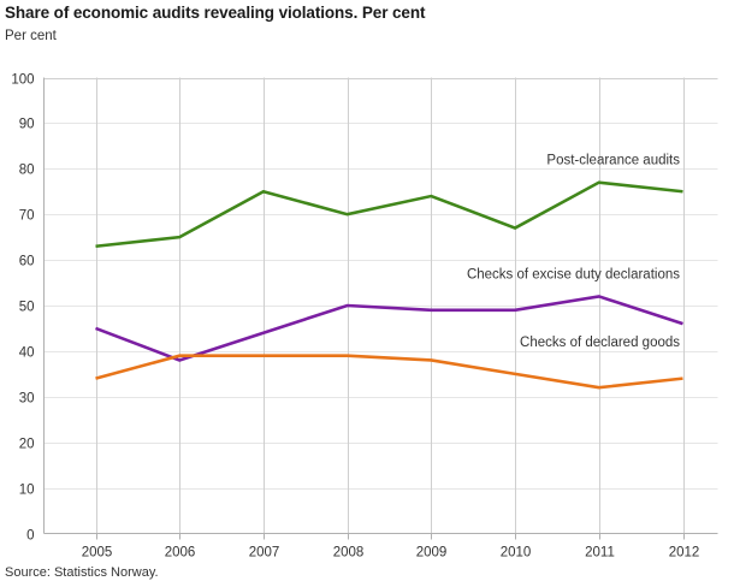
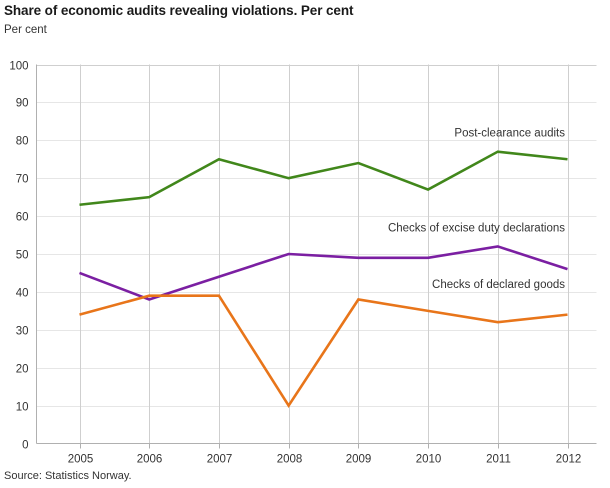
Checks of declared goods/2008: 39 -> 10
